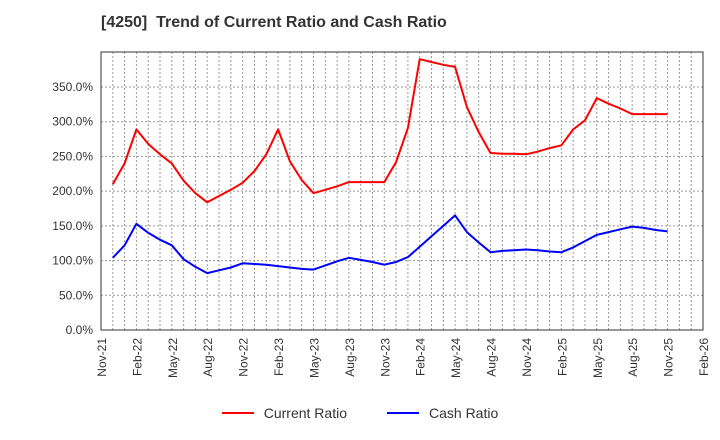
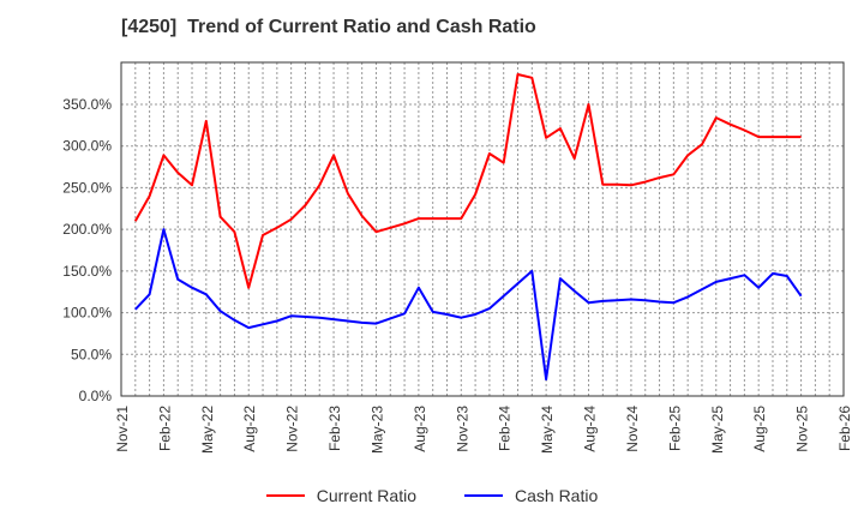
Cash Ratio/Feb-22: 150% -> 200%
Current Ratio/May-22: 240% -> 330%
Current Ratio/Aug-22: 180% -> 130%
Cash Ratio/Aug-23: 100% -> 130%
Current Ratio/Feb-24: 390% -> 280%
Current Ratio/May-24: 380% -> 310%
Cash Ratio/May-24: 160% -> 20%
Current Ratio/Aug-24: 260% -> 350%
Cash Ratio/Aug-25: 150% -> 130%
Cash Ratio/Nov-25: 140% -> 120%
